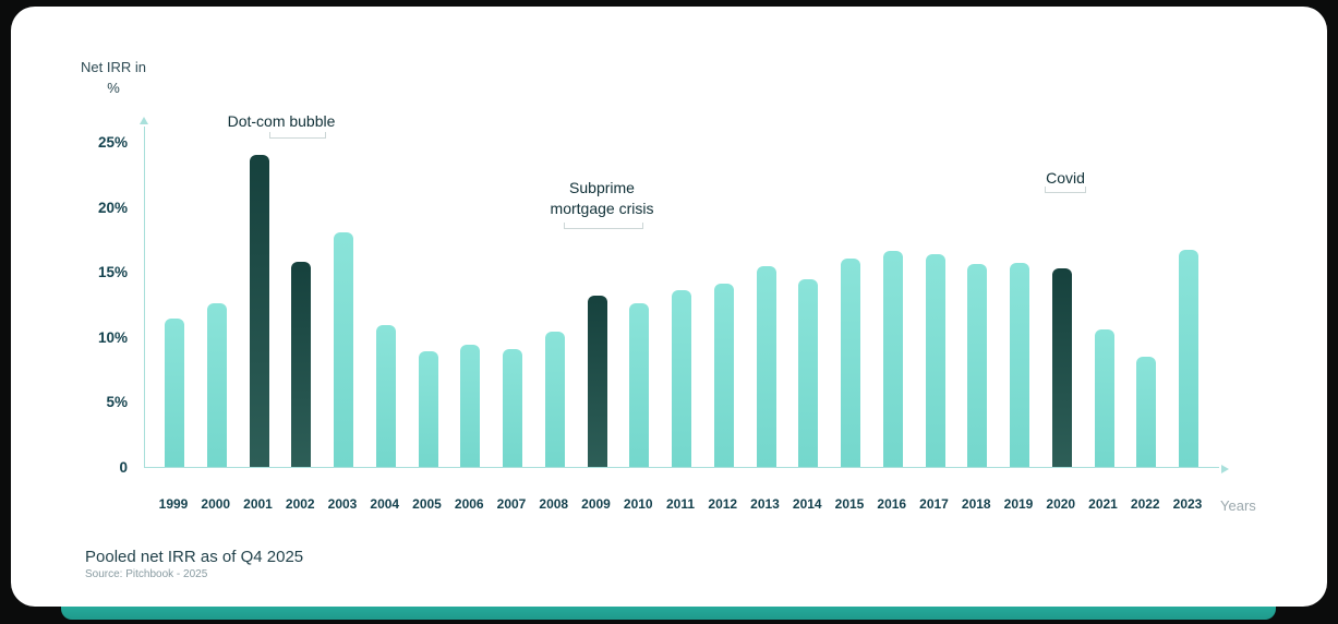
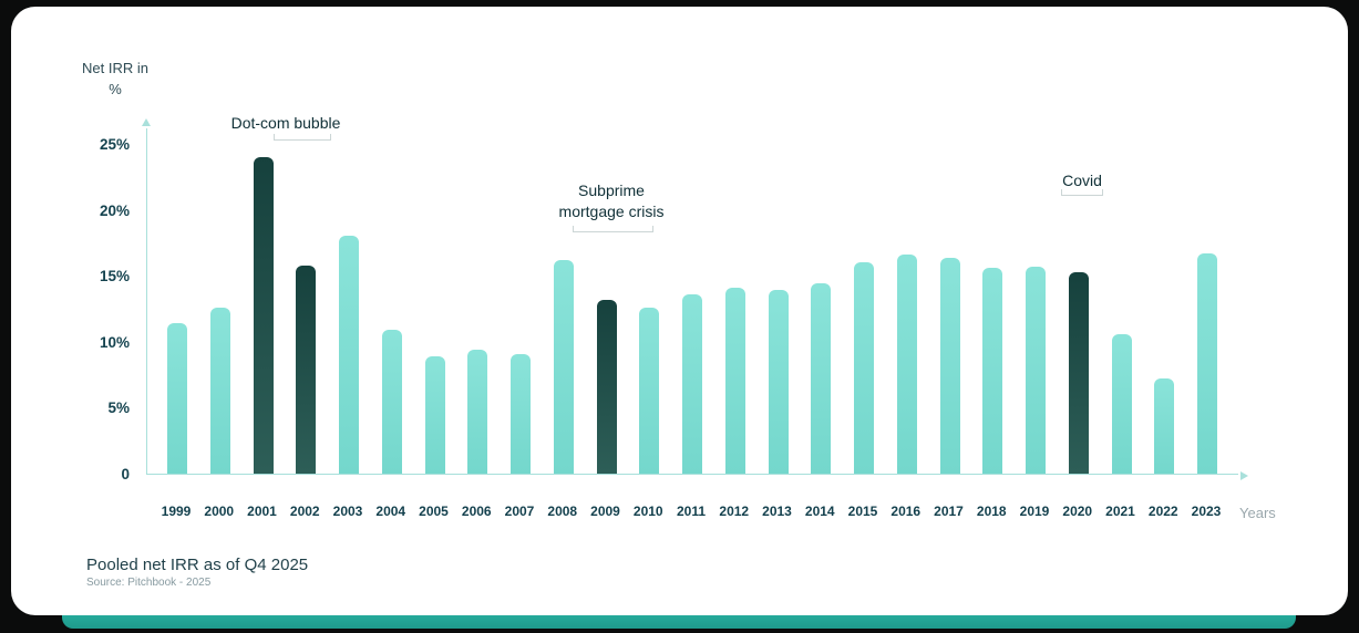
2008: 10.4% -> 16.2%
2013: 15.4% -> 13.9%
2022: 8.5% -> 7.2%
